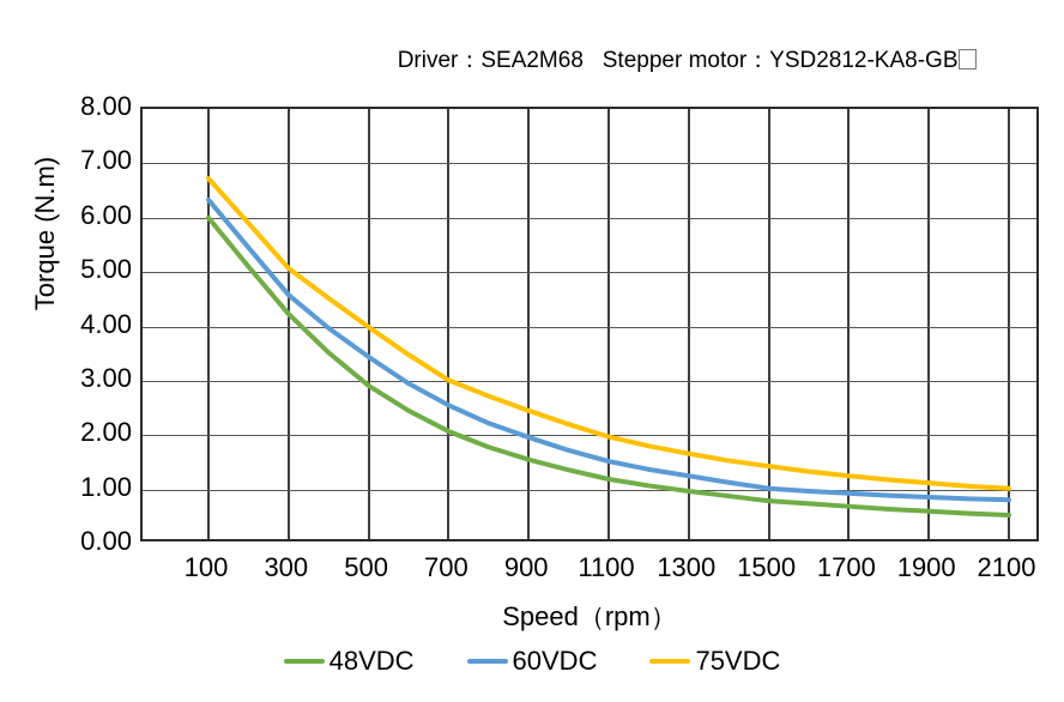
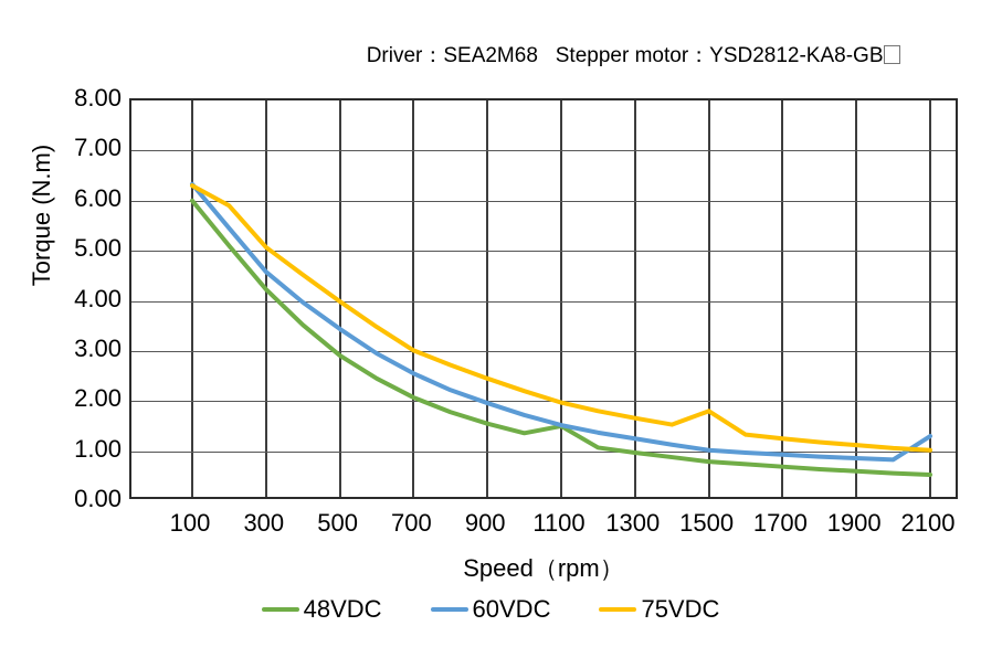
75VDC/100: 6.7 -> 6.3
48VDC/1100: 1.2 -> 1.5
75VDC/1500: 1.4 -> 1.8
60VDC/2100: 0.8 -> 1.3
